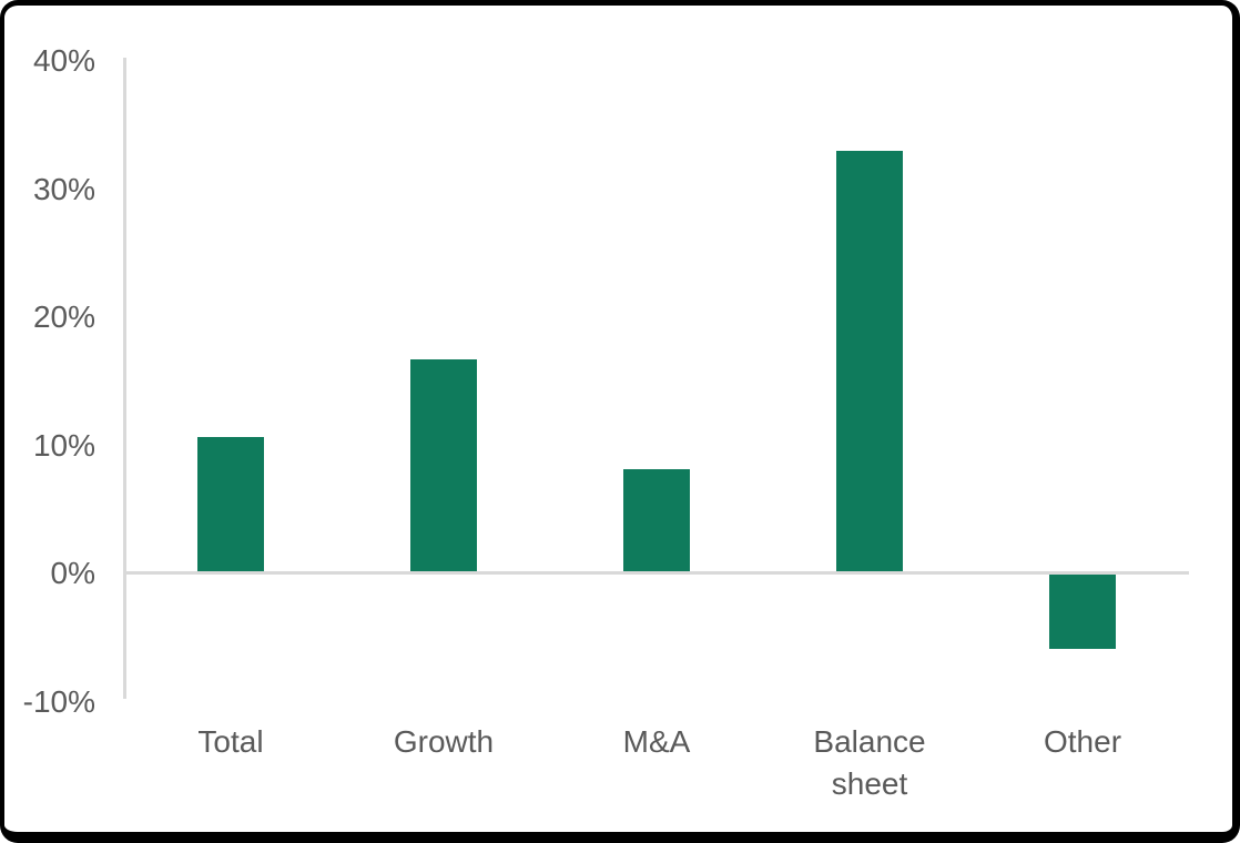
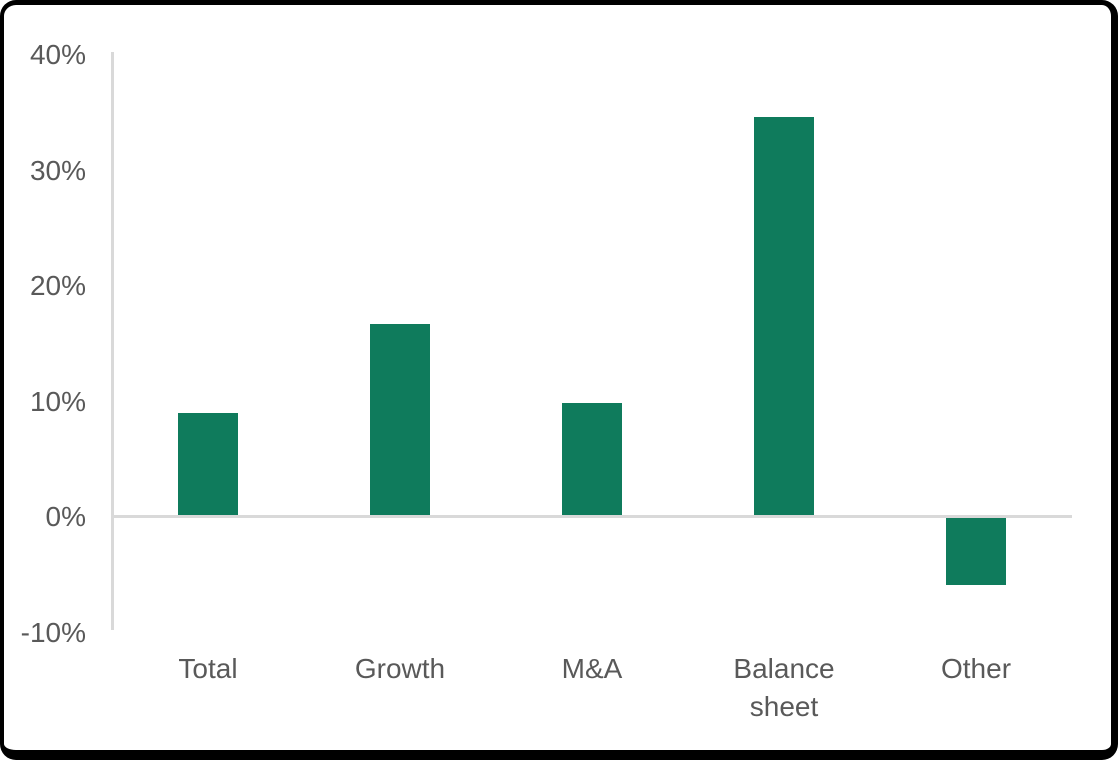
Total: 10.5% -> 8.8%
M&A: 8.0% -> 9.7%
Balance sheet: 32.8% -> 34.5%
